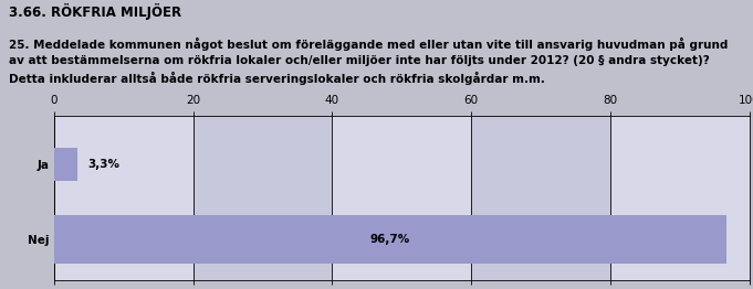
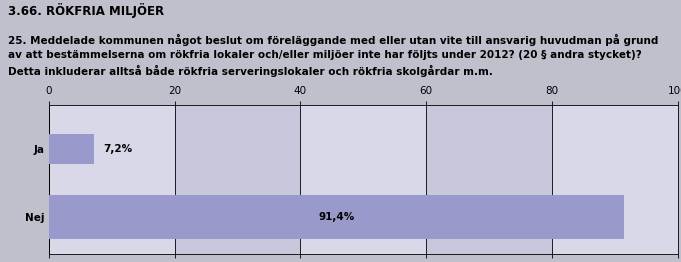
Ja: 3,3% -> 7,2%
Nej: 96,7% -> 91,4%
